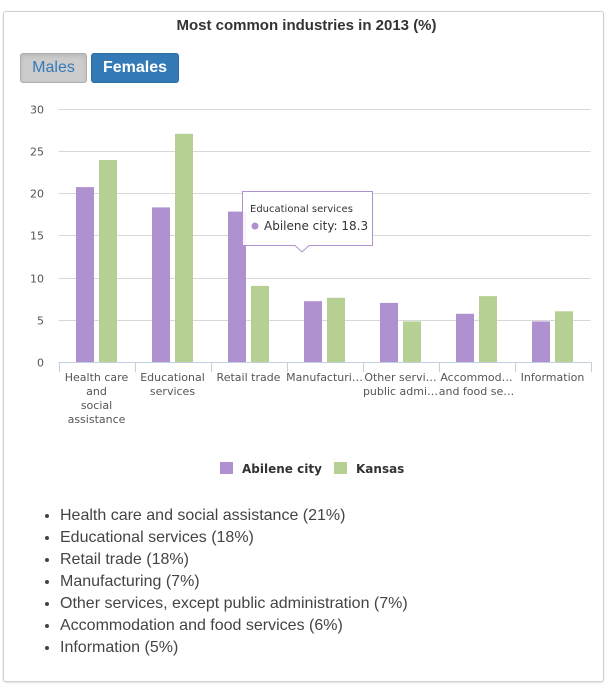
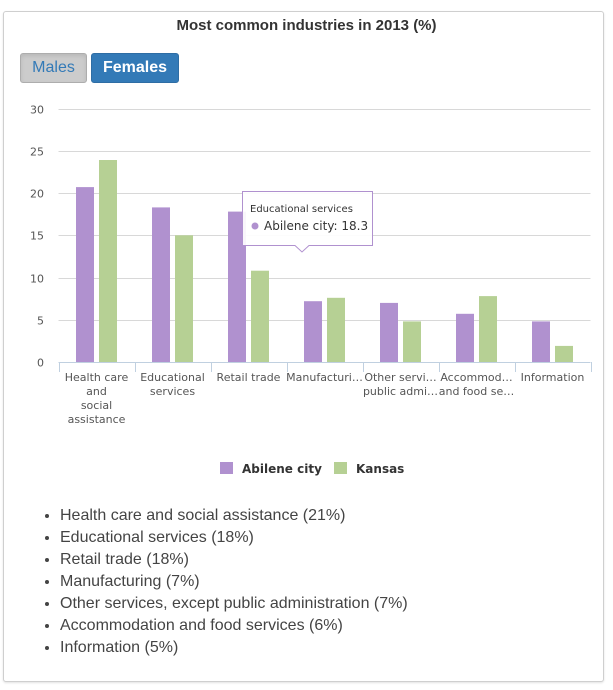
Kansas/Educational services: 27 -> 15
Kansas/Retail trade: 9 -> 11
Kansas/Information: 6 -> 2
